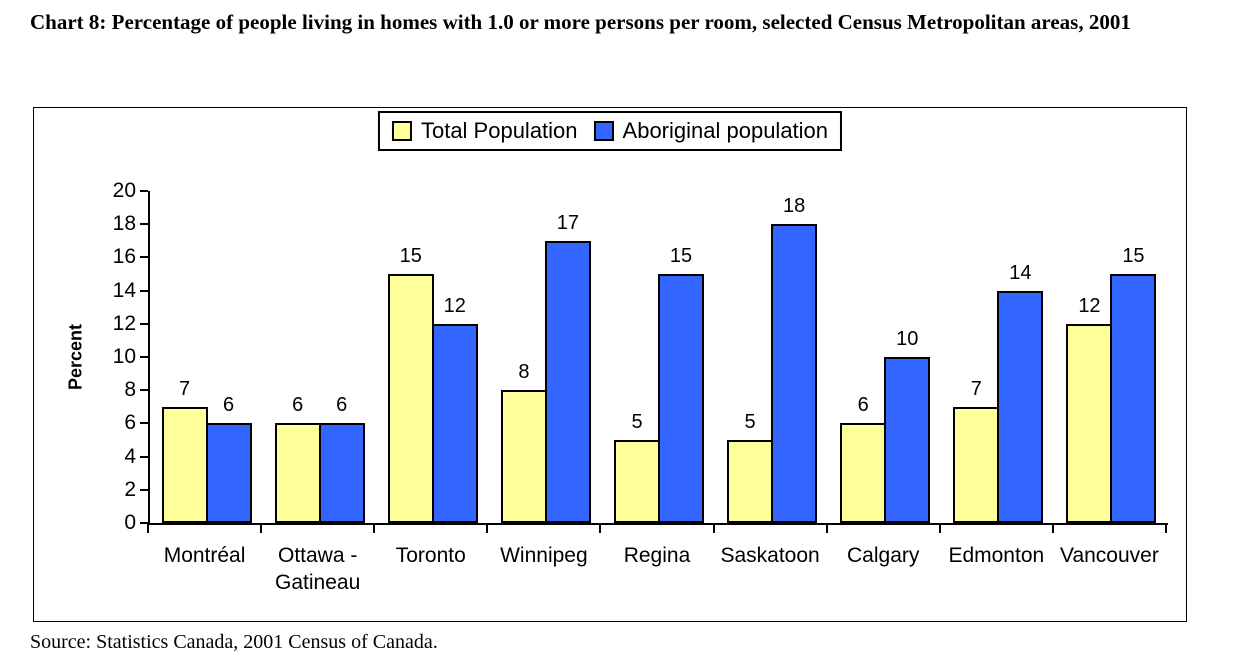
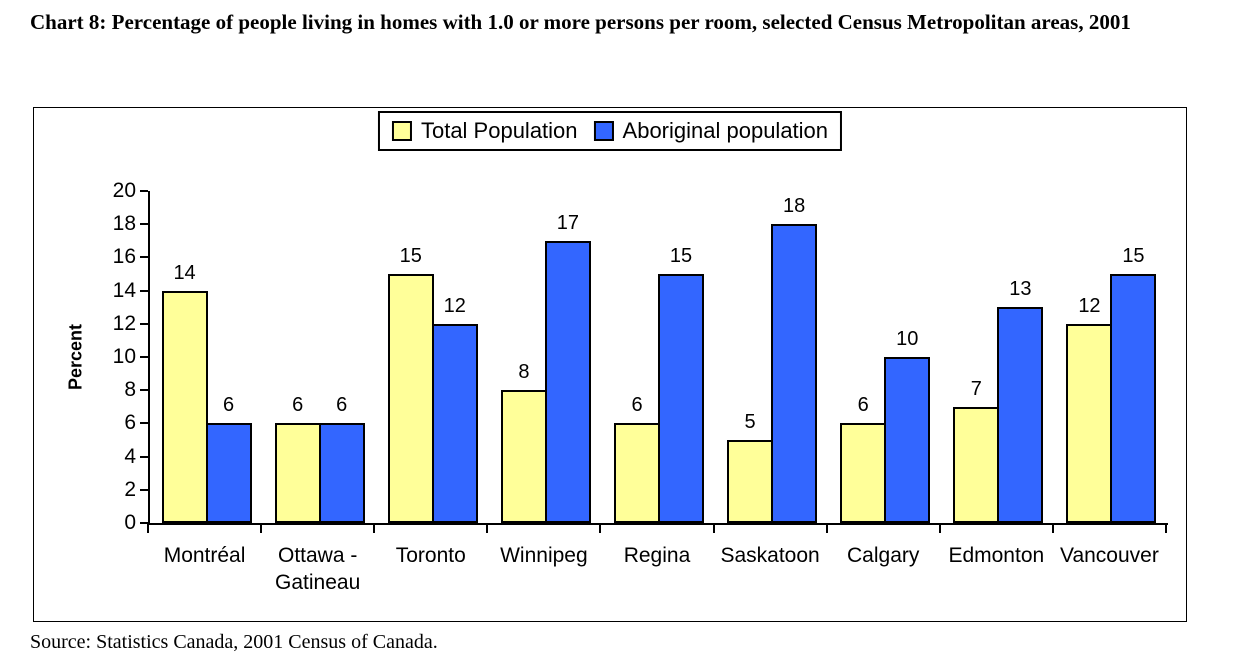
Total Population/Montréal: 7 -> 14
Total Population/Regina: 5 -> 6
Aboriginal population/Edmonton: 14 -> 13
